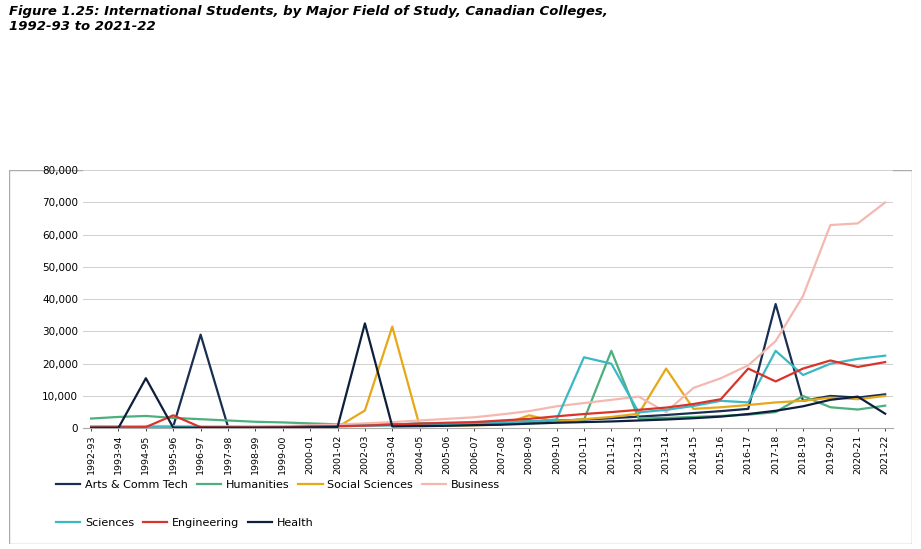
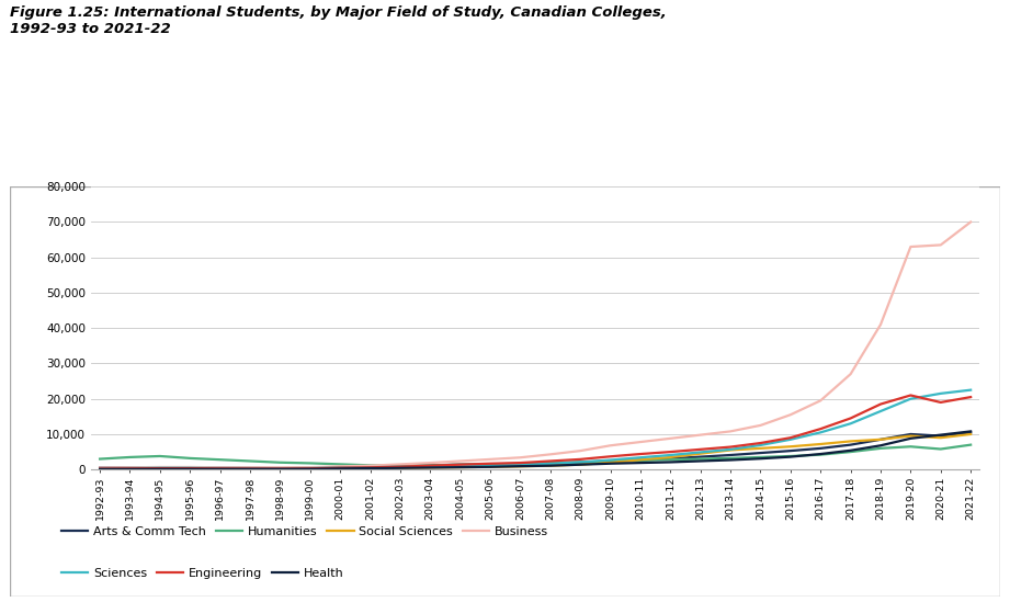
Health/1994-95: 15,500 -> 200
Engineering/1995-96: 4,000 -> 400
Arts & Comm Tech/1996-97: 29,000 -> 500
Social Sciences/2002-03: 5,500 -> 400
Health/2002-03: 32,500 -> 400
Social Sciences/2003-04: 31,500 -> 600
Social Sciences/2008-09: 4,000 -> 1,400
Sciences/2010-11: 22,000 -> 3,400
Humanities/2011-12: 24,000 -> 2,800
Sciences/2011-12: 20,000 -> 4,100
Social Sciences/2013-14: 18,500 -> 5,500
Business/2013-14: 5,000 -> 10,800
Sciences/2016-17: 8,000 -> 10,500
Engineering/2016-17: 18,500 -> 11,500
Arts & Comm Tech/2017-18: 38,500 -> 7,000
Sciences/2017-18: 24,000 -> 13,000
Humanities/2018-19: 10,000 -> 6,000
Health/2021-22: 4,500 -> 10,800
